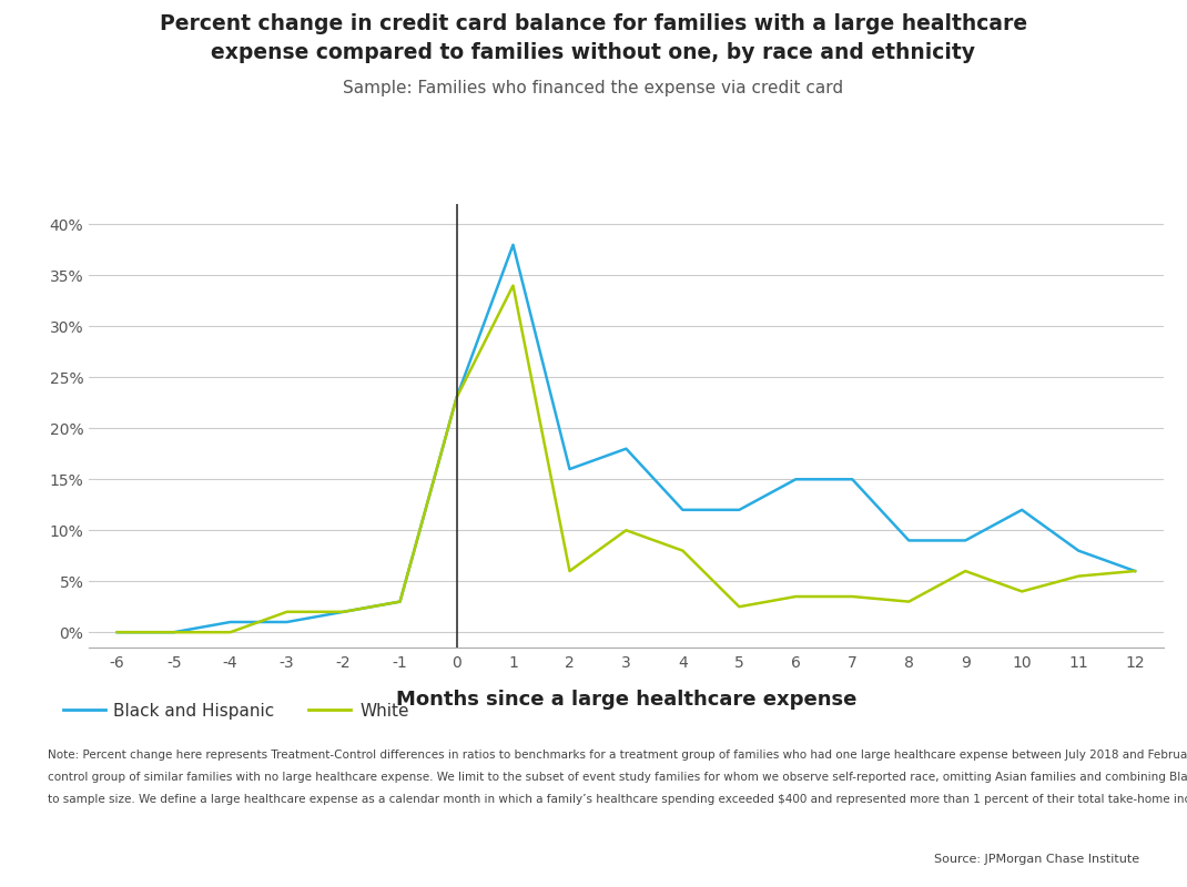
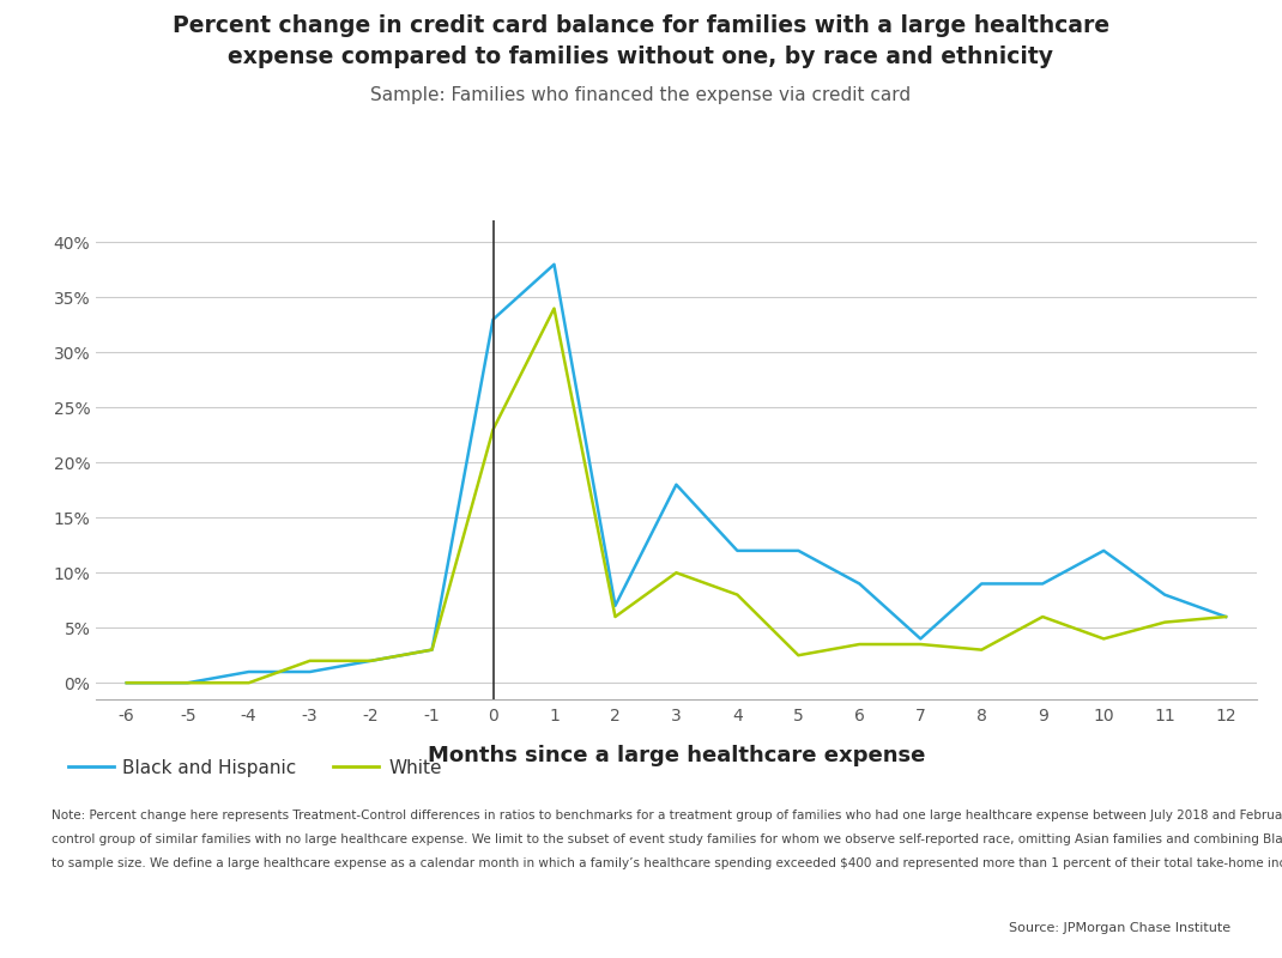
Black and Hispanic/0: 23% -> 33%
Black and Hispanic/2: 16% -> 7%
Black and Hispanic/6: 15% -> 9%
Black and Hispanic/7: 15% -> 4%
